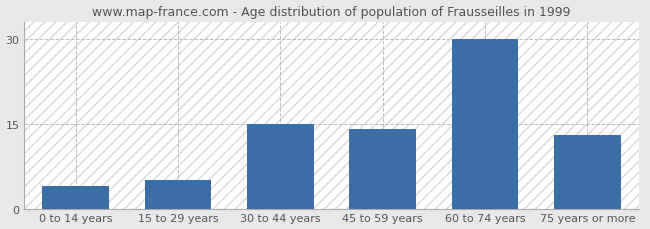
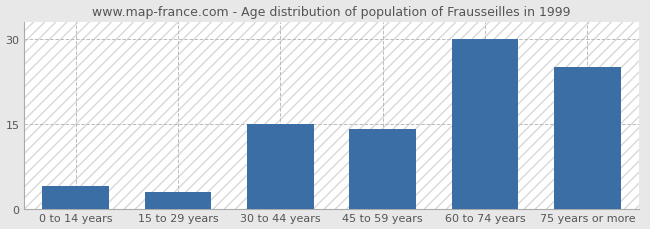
15 to 29 years: 5 -> 3
75 years or more: 13 -> 25
